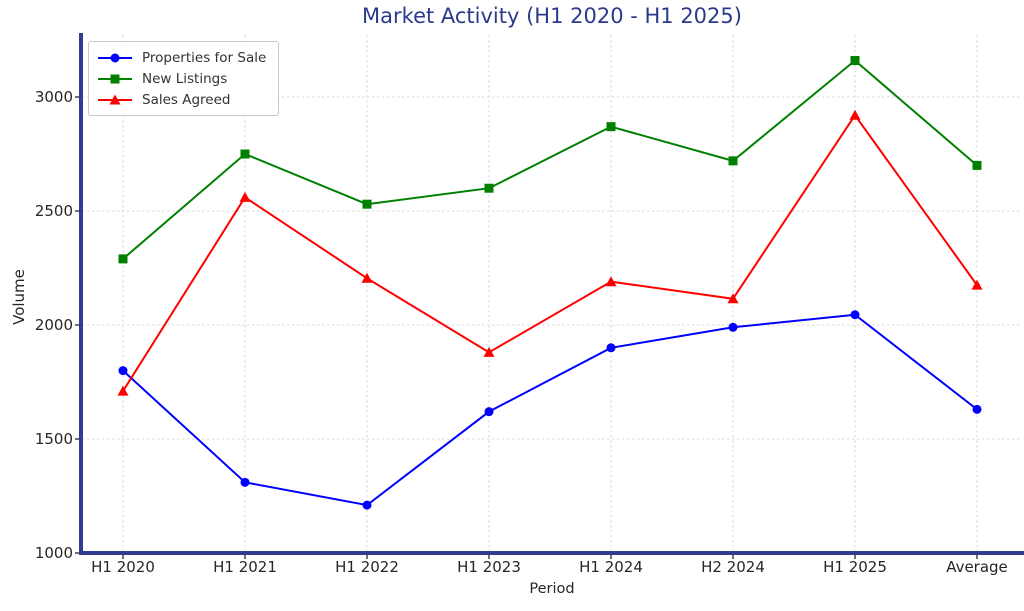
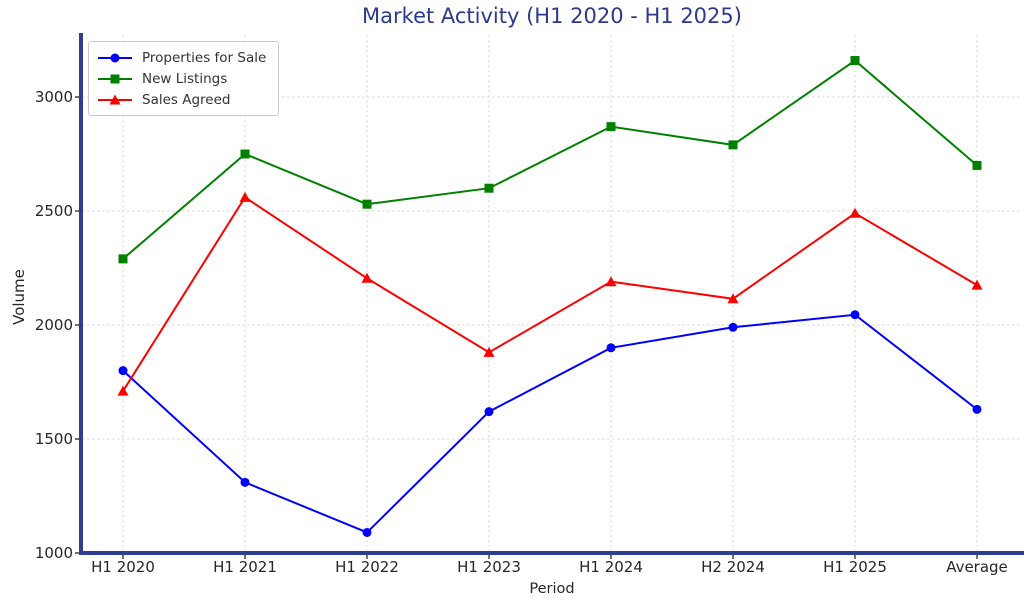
Properties for Sale/H1 2022: 1210 -> 1090
New Listings/H2 2024: 2720 -> 2790
Sales Agreed/H1 2025: 2920 -> 2490
